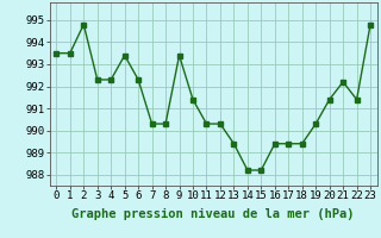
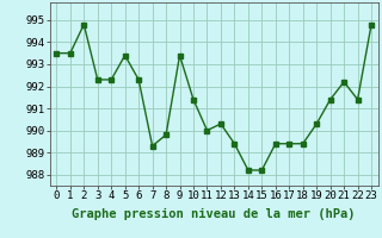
7: 990.3 -> 989.3
8: 990.3 -> 989.8
11: 990.3 -> 990.0
